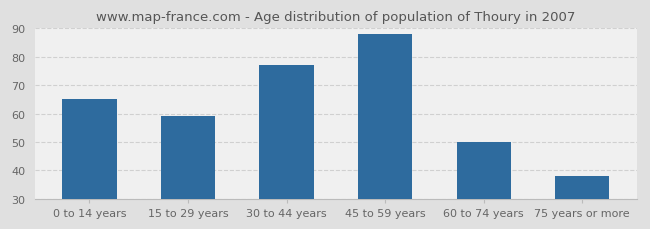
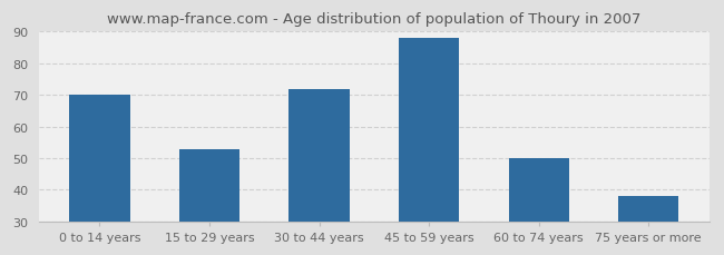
0 to 14 years: 65 -> 70
15 to 29 years: 59 -> 53
30 to 44 years: 77 -> 72
